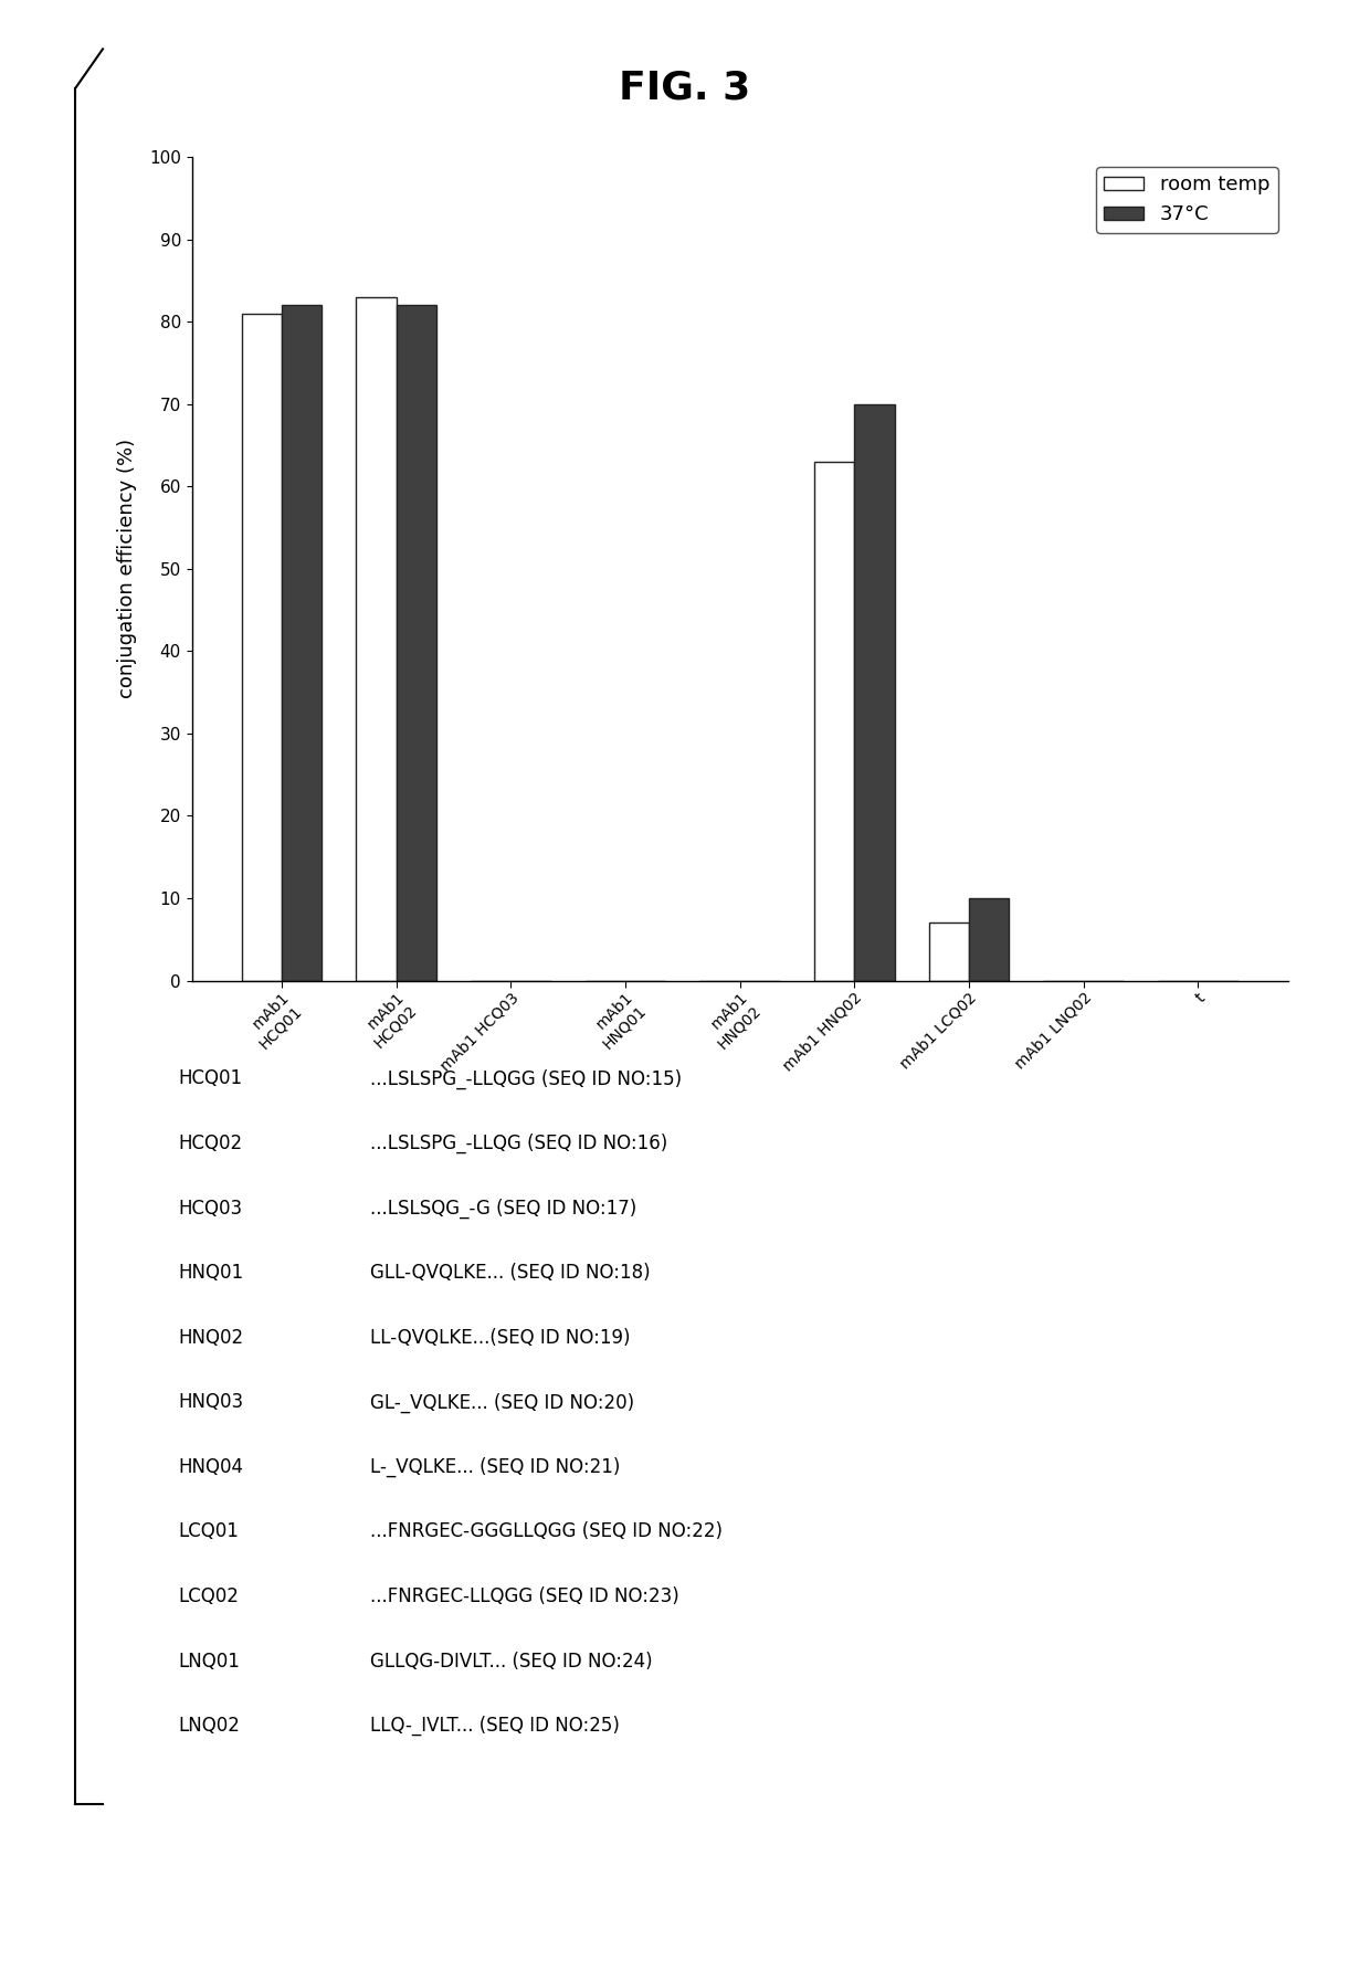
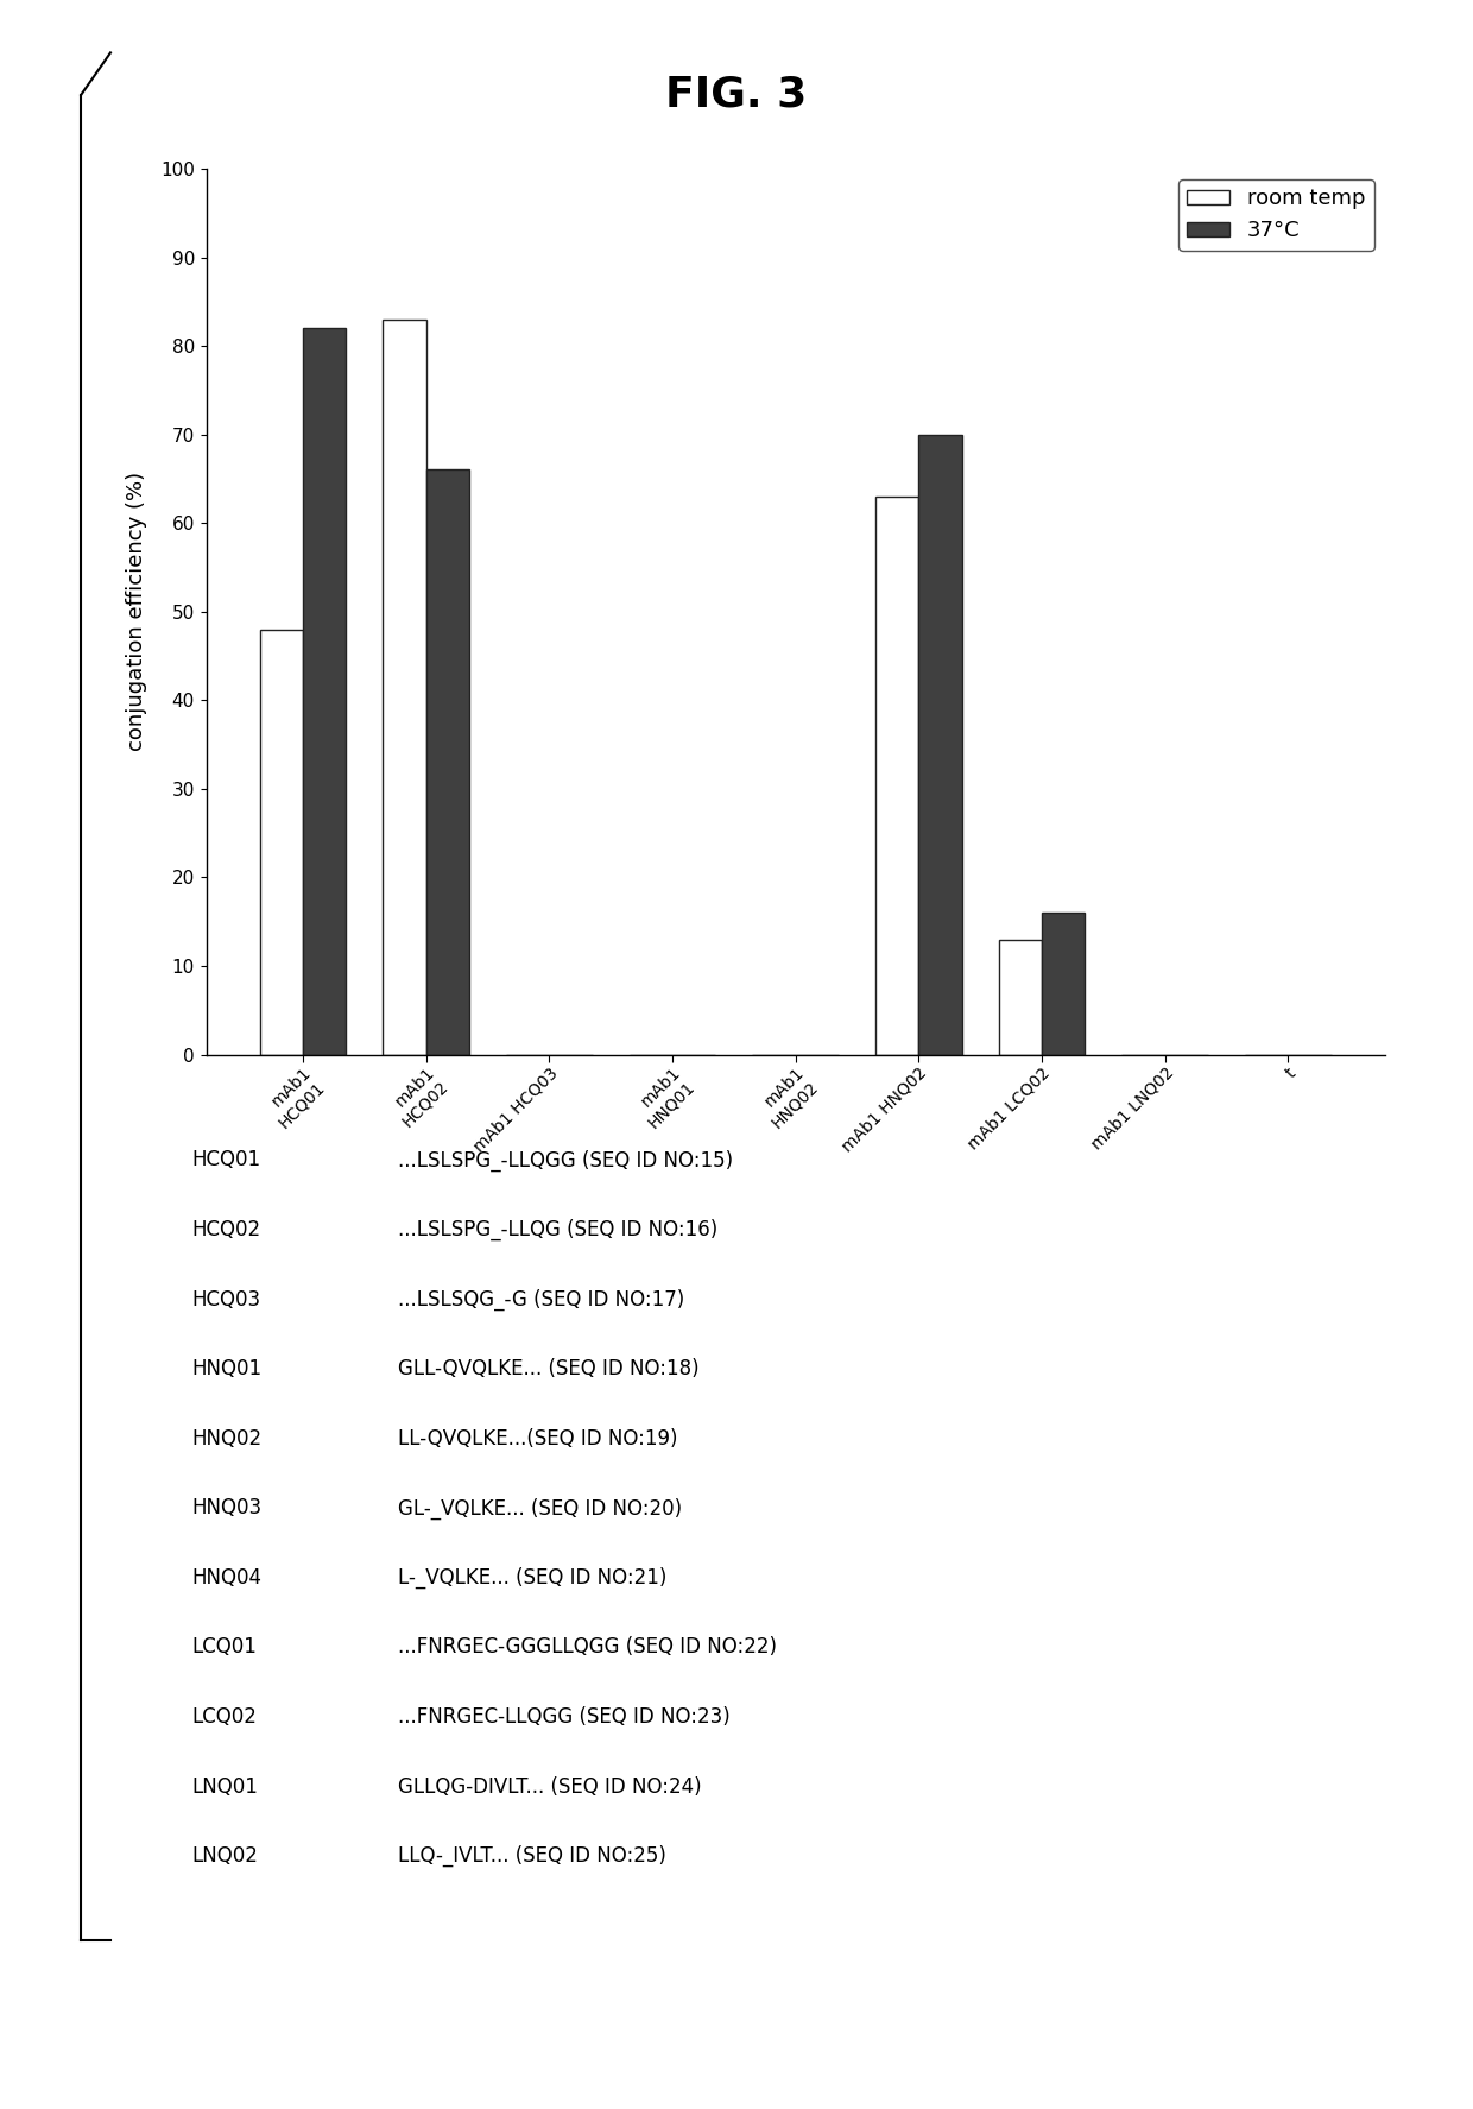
room temp/mAb1 HCQ01: 81 -> 48
37°C/mAb1 HCQ02: 82 -> 66
room temp/mAb1 LCQ02: 7 -> 13
37°C/mAb1 LCQ02: 10 -> 16
